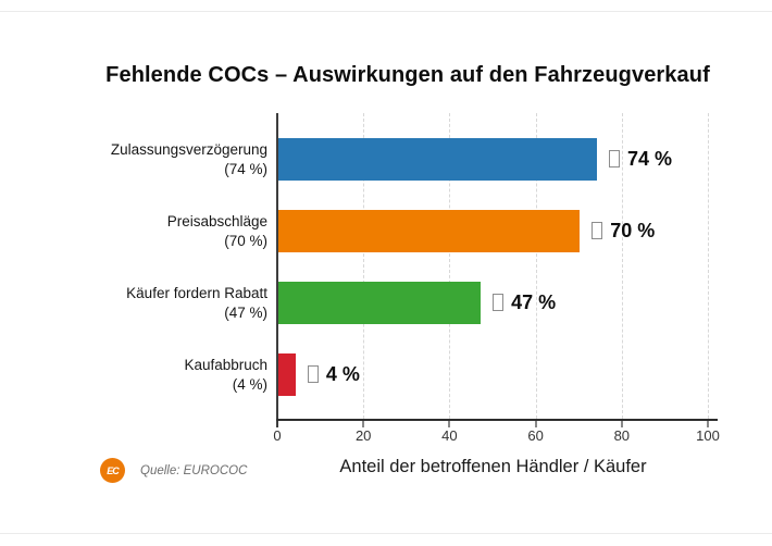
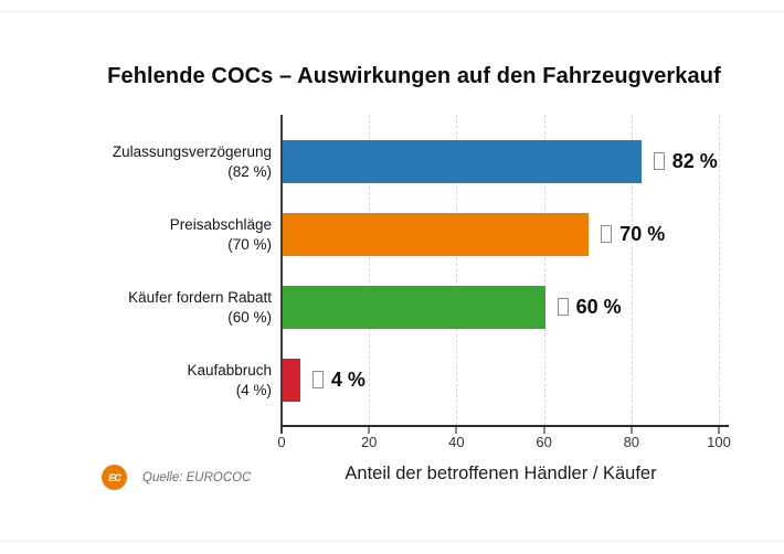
Zulassungsverzögerung: 74 -> 82
Käufer fordern Rabatt: 47 -> 60
